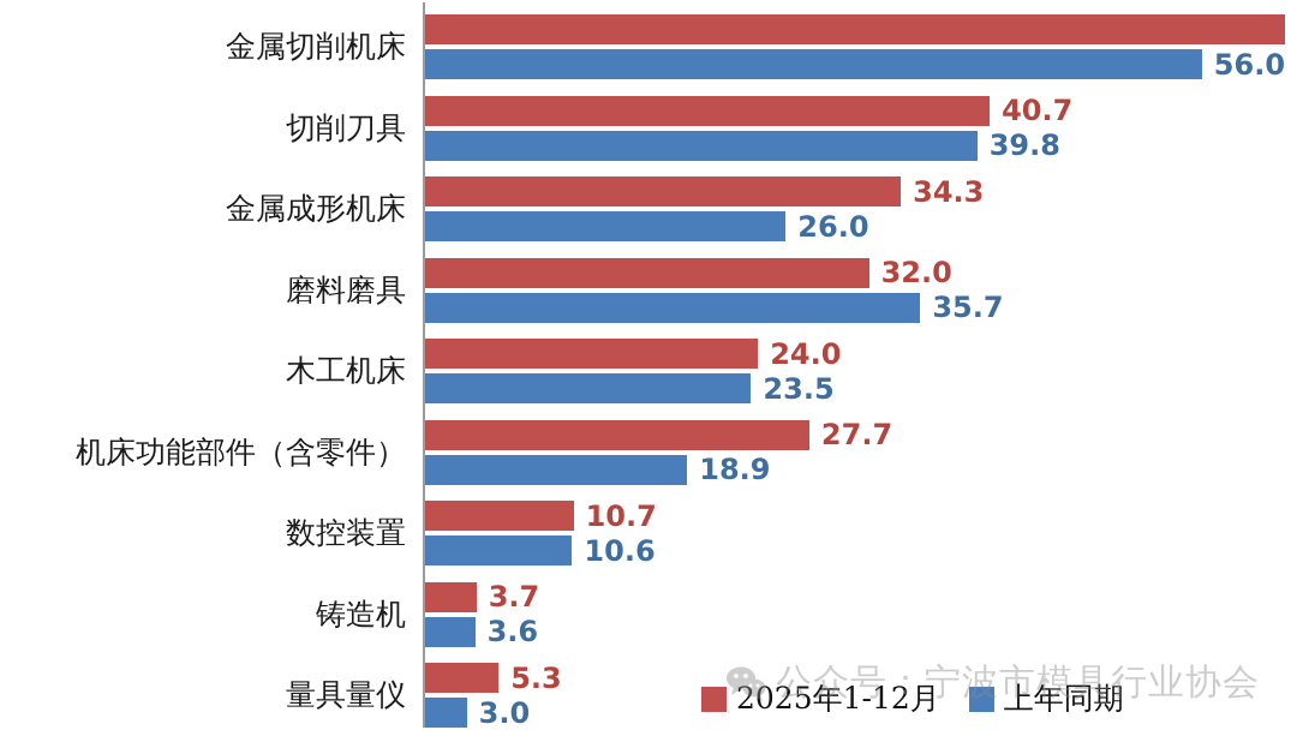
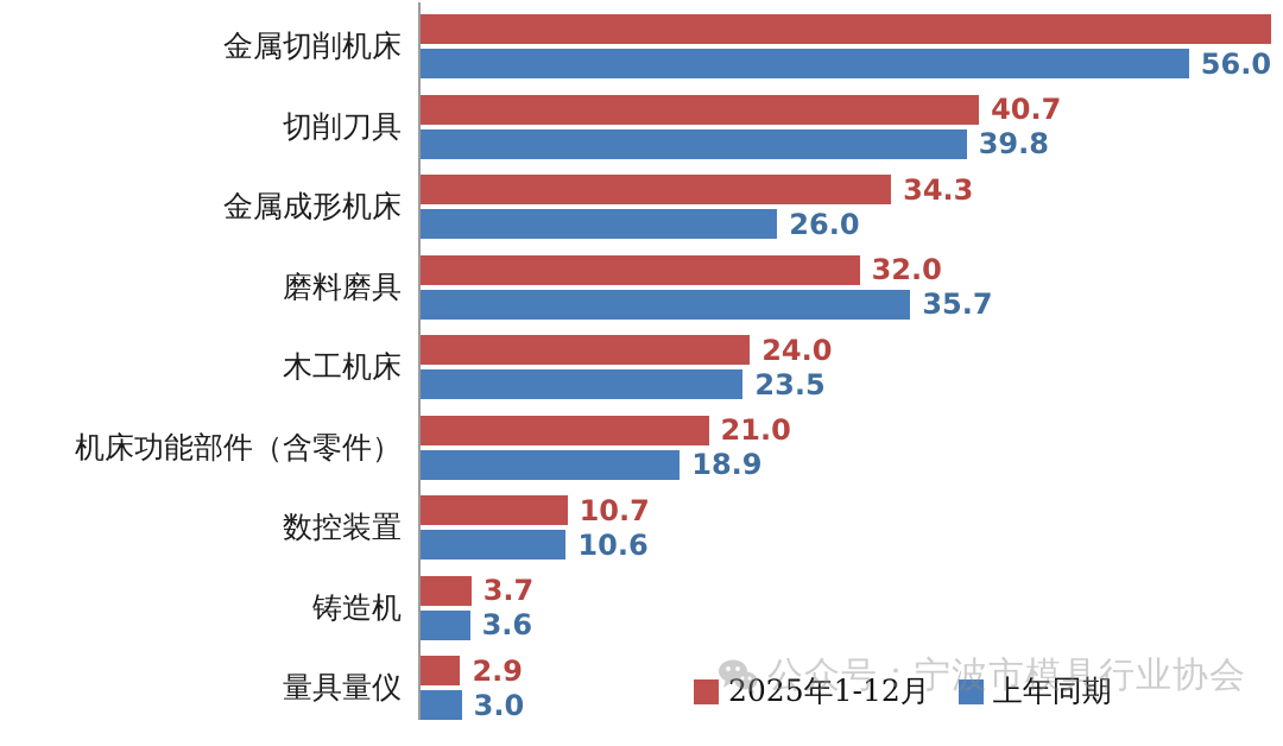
2025年1-12月/机床功能部件（含零件）: 27.7 -> 21.0
2025年1-12月/量具量仪: 5.3 -> 2.9
